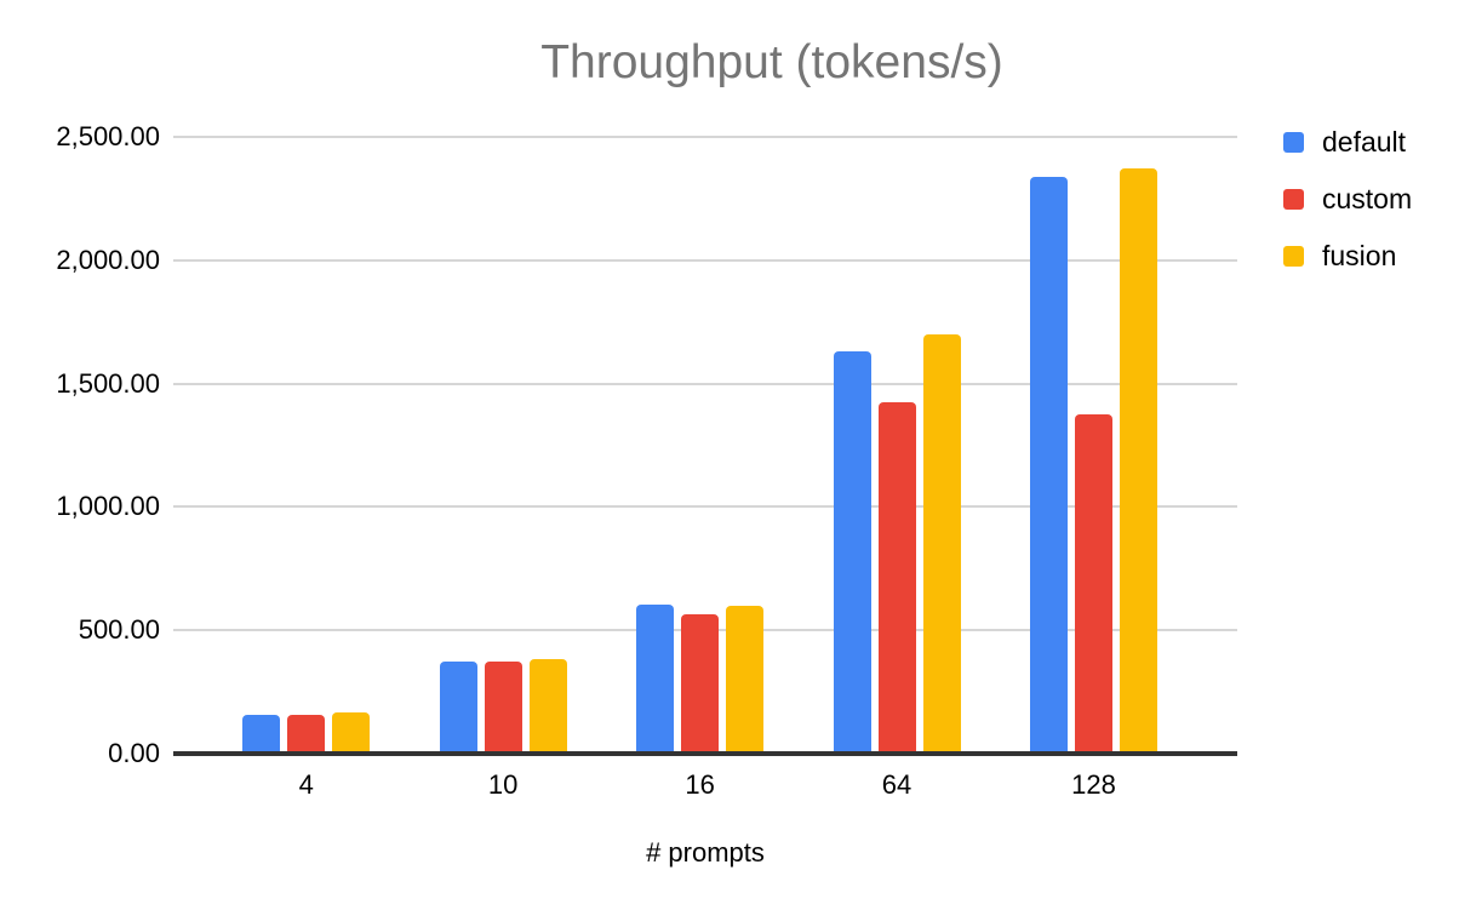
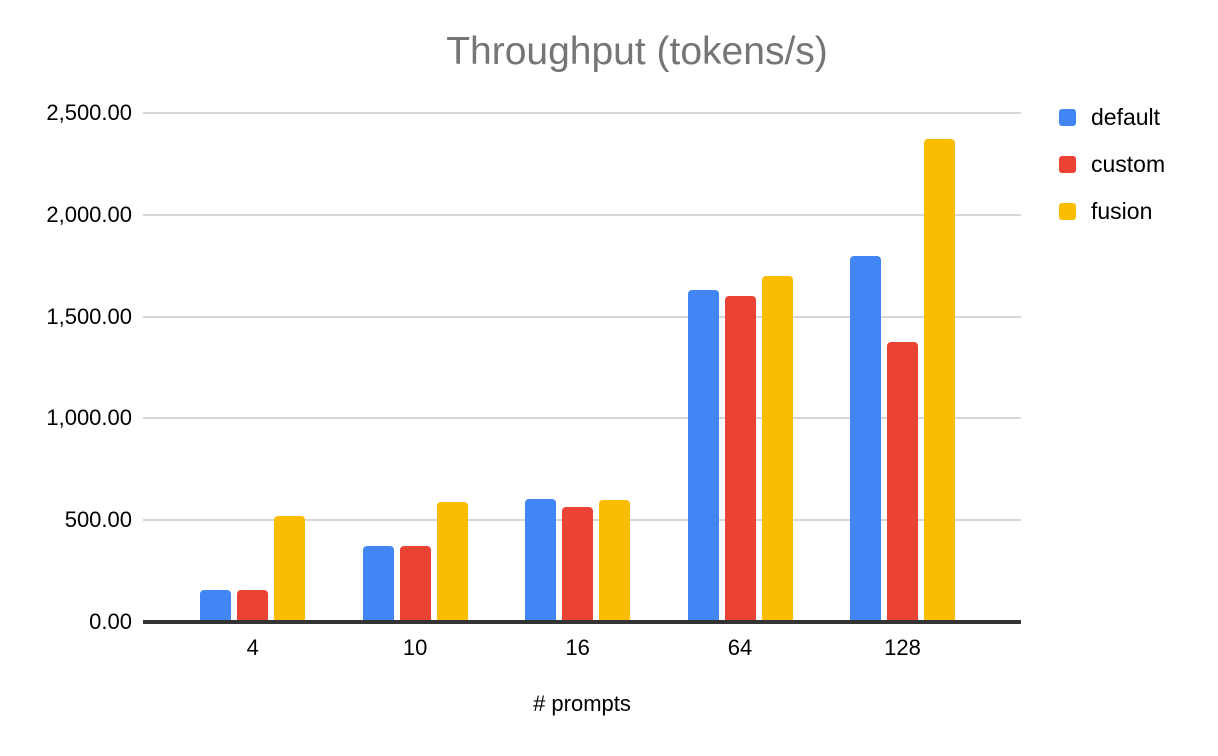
fusion/4: 170 -> 520
fusion/10: 380 -> 590
custom/64: 1420 -> 1600
default/128: 2340 -> 1800
